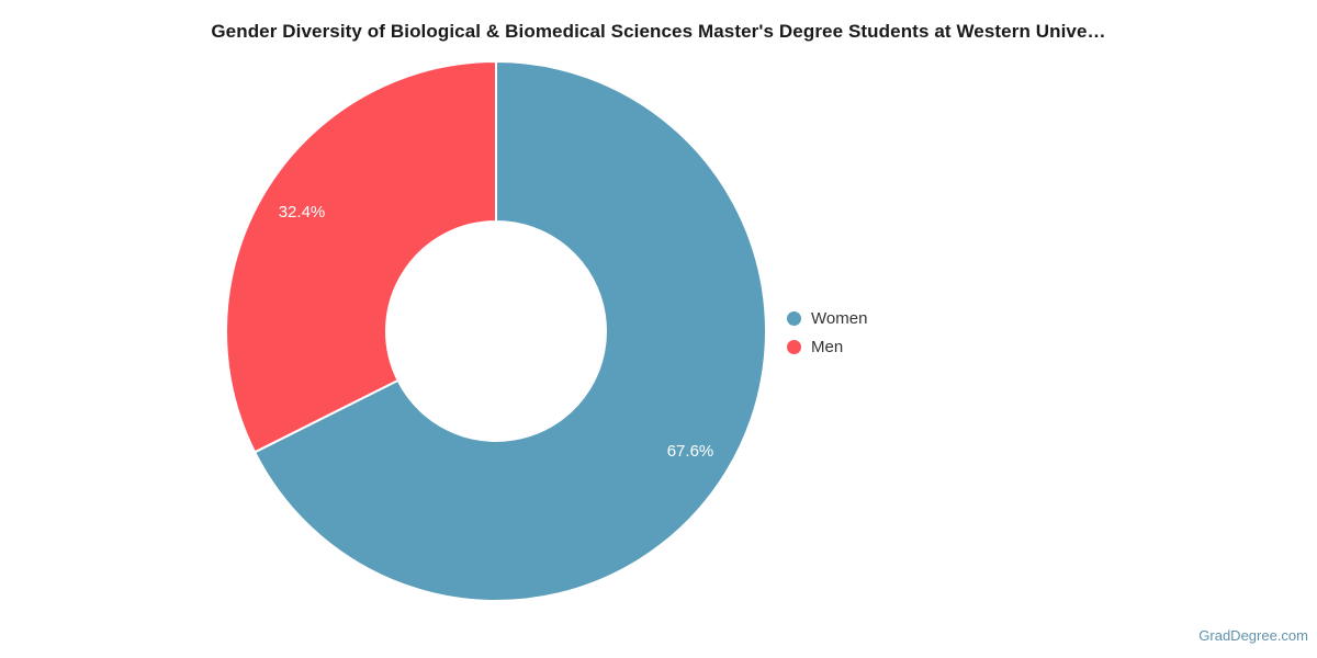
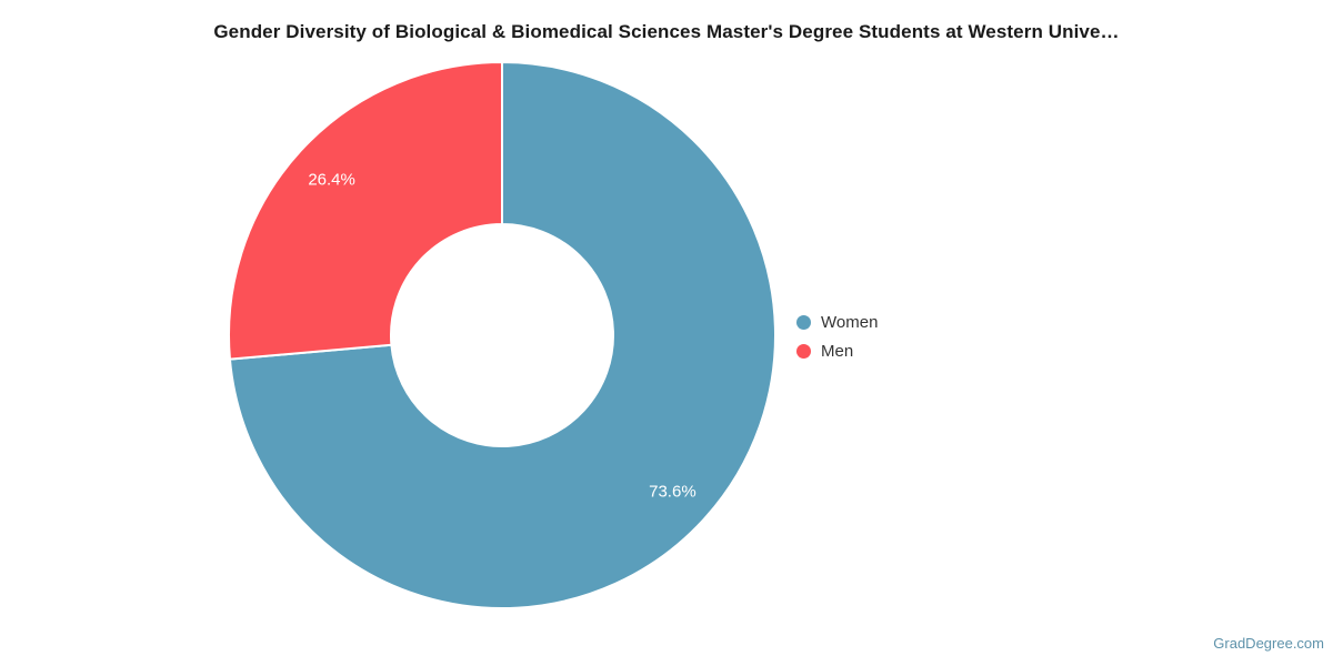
Women: 67.6% -> 73.6%
Men: 32.4% -> 26.4%
